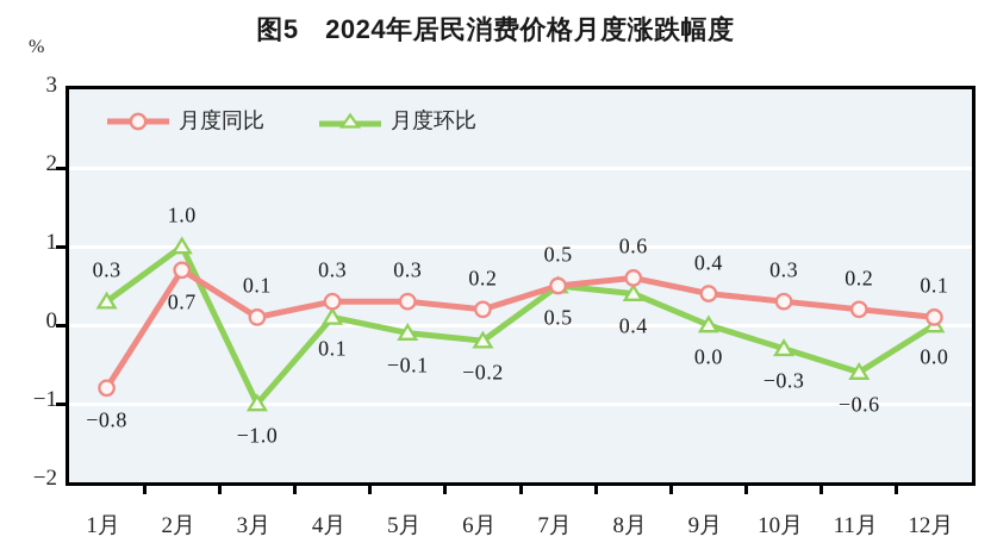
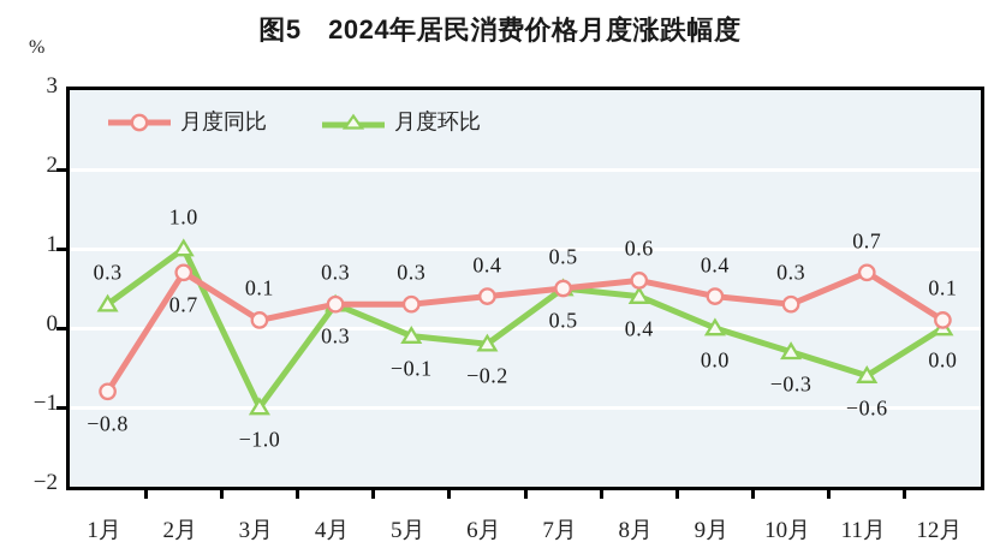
月度环比/4月: 0.1 -> 0.3
月度同比/6月: 0.2 -> 0.4
月度同比/11月: 0.2 -> 0.7
